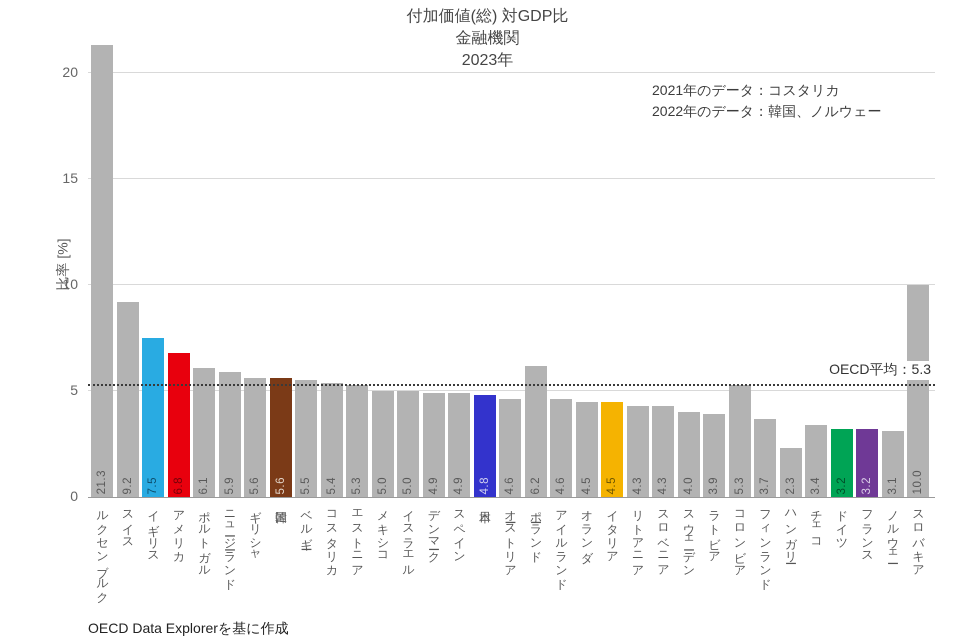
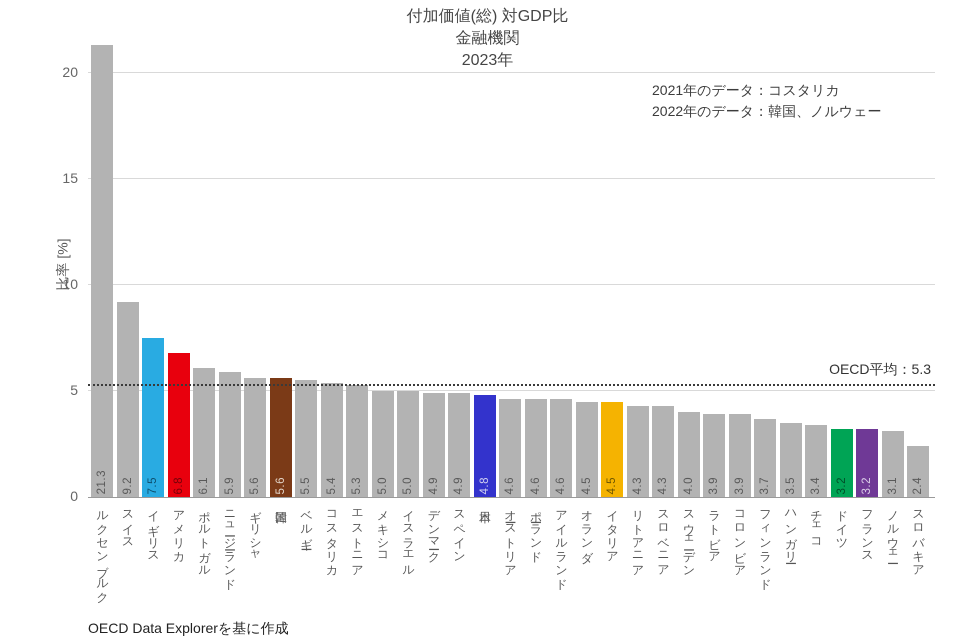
ポーランド: 6.2 -> 4.6
コロンビア: 5.3 -> 3.9
ハンガリー: 2.3 -> 3.5
スロバキア: 10.0 -> 2.4
